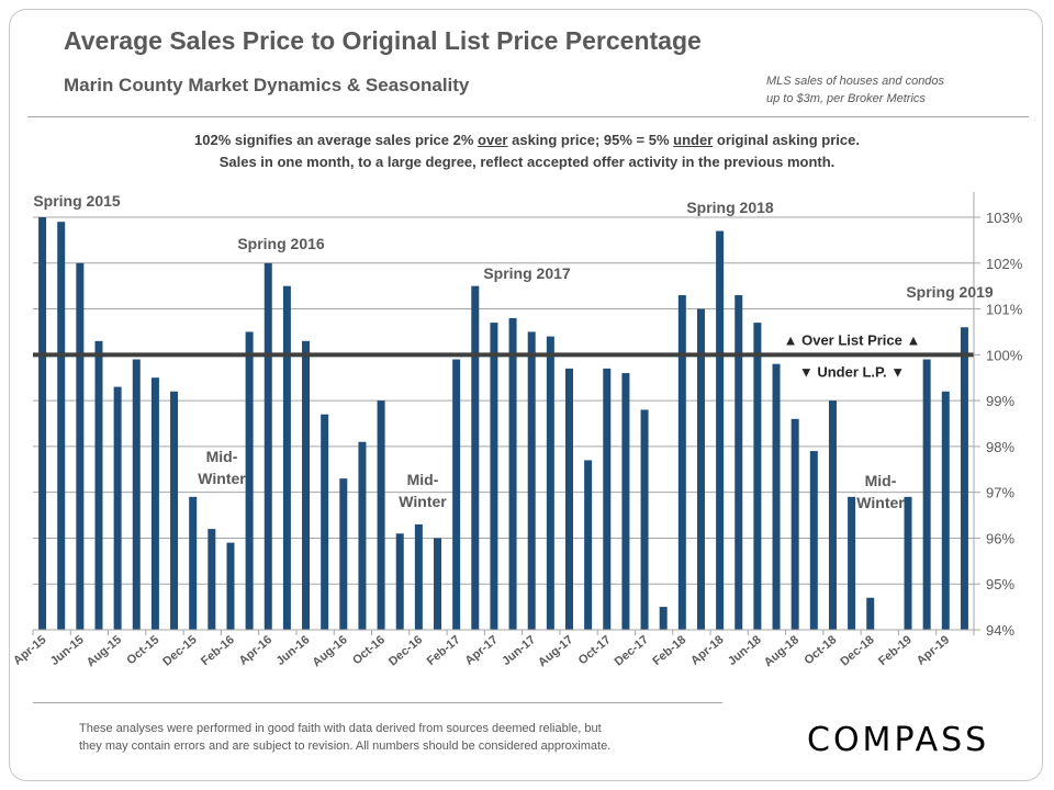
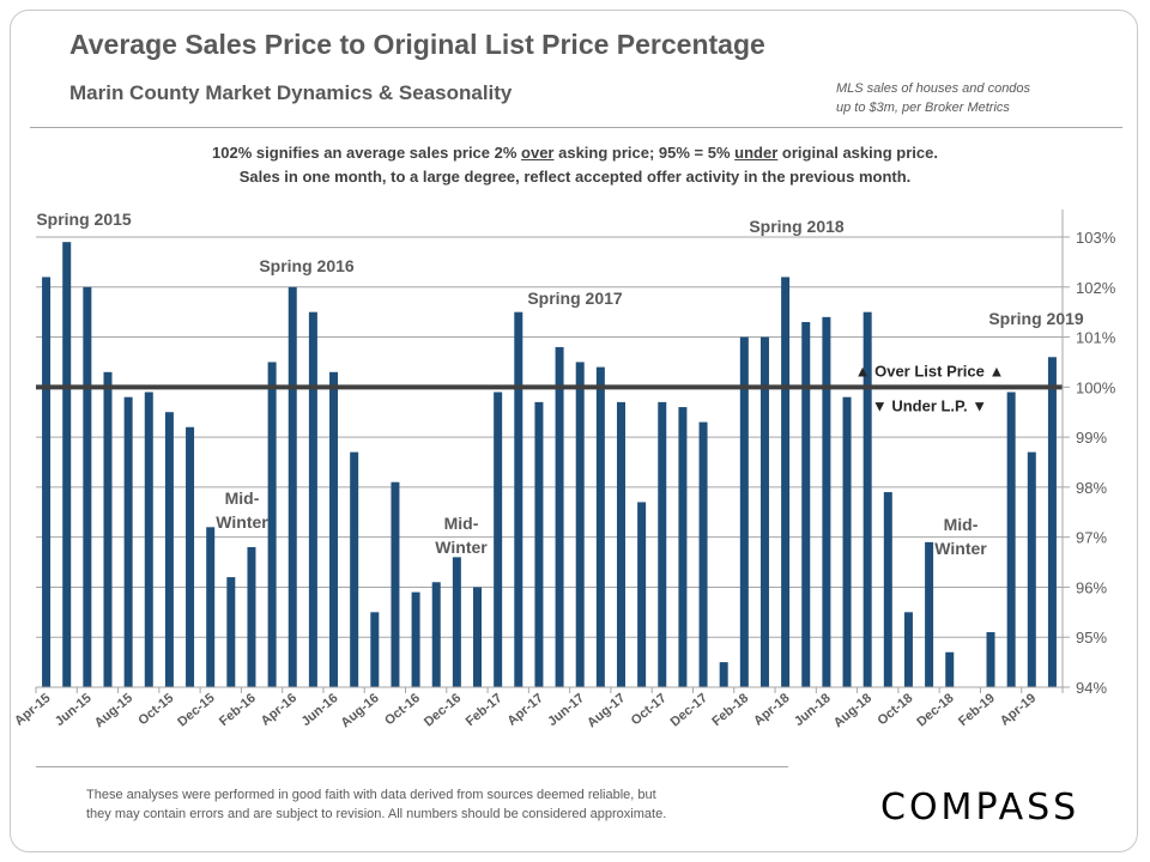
Apr-15: 103.0% -> 102.2%
Aug-15: 99.3% -> 99.8%
Dec-15: 96.9% -> 97.2%
Feb-16: 95.9% -> 96.8%
Aug-16: 97.3% -> 95.5%
Oct-16: 99.0% -> 95.9%
Dec-16: 96.3% -> 96.6%
Apr-17: 100.7% -> 99.7%
Dec-17: 98.8% -> 99.3%
Feb-18: 101.3% -> 101.0%
Apr-18: 102.7% -> 102.2%
Jun-18: 100.7% -> 101.4%
Aug-18: 98.6% -> 101.5%
Oct-18: 99.0% -> 95.5%
Feb-19: 96.9% -> 95.1%
Apr-19: 99.2% -> 98.7%
